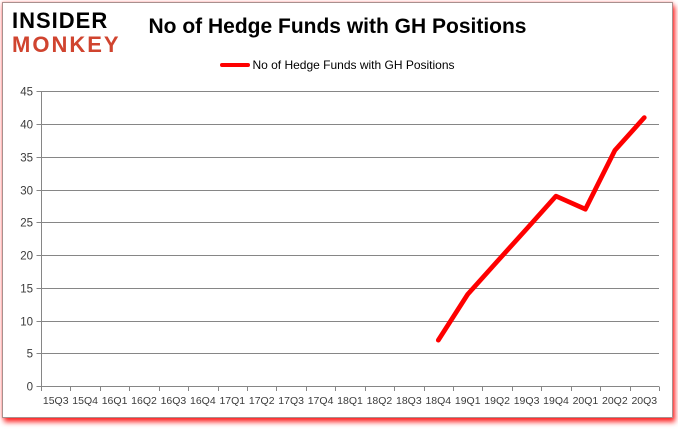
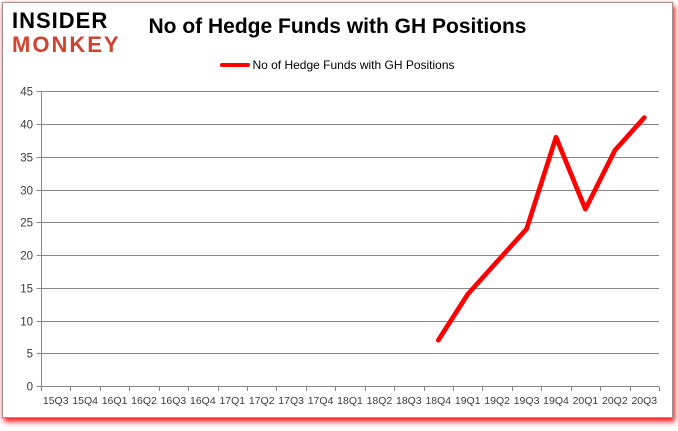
19Q4: 29 -> 38
